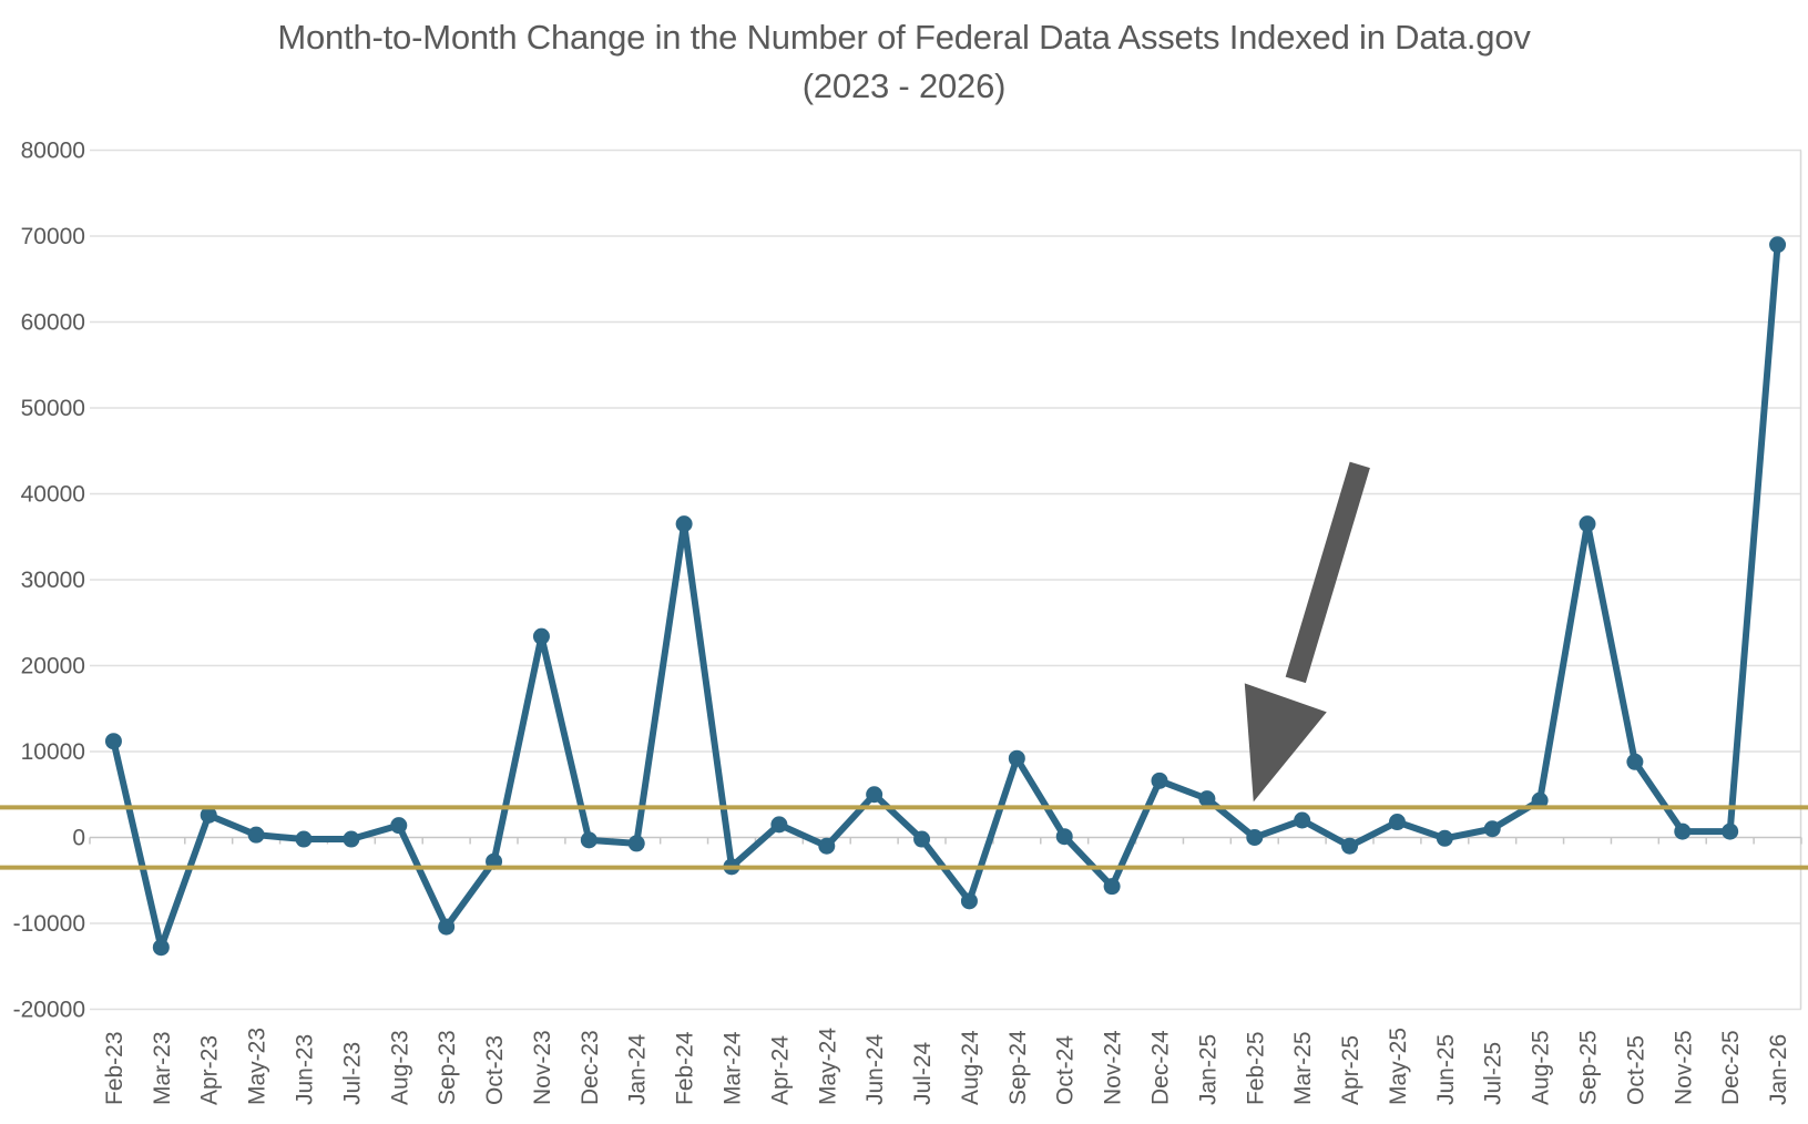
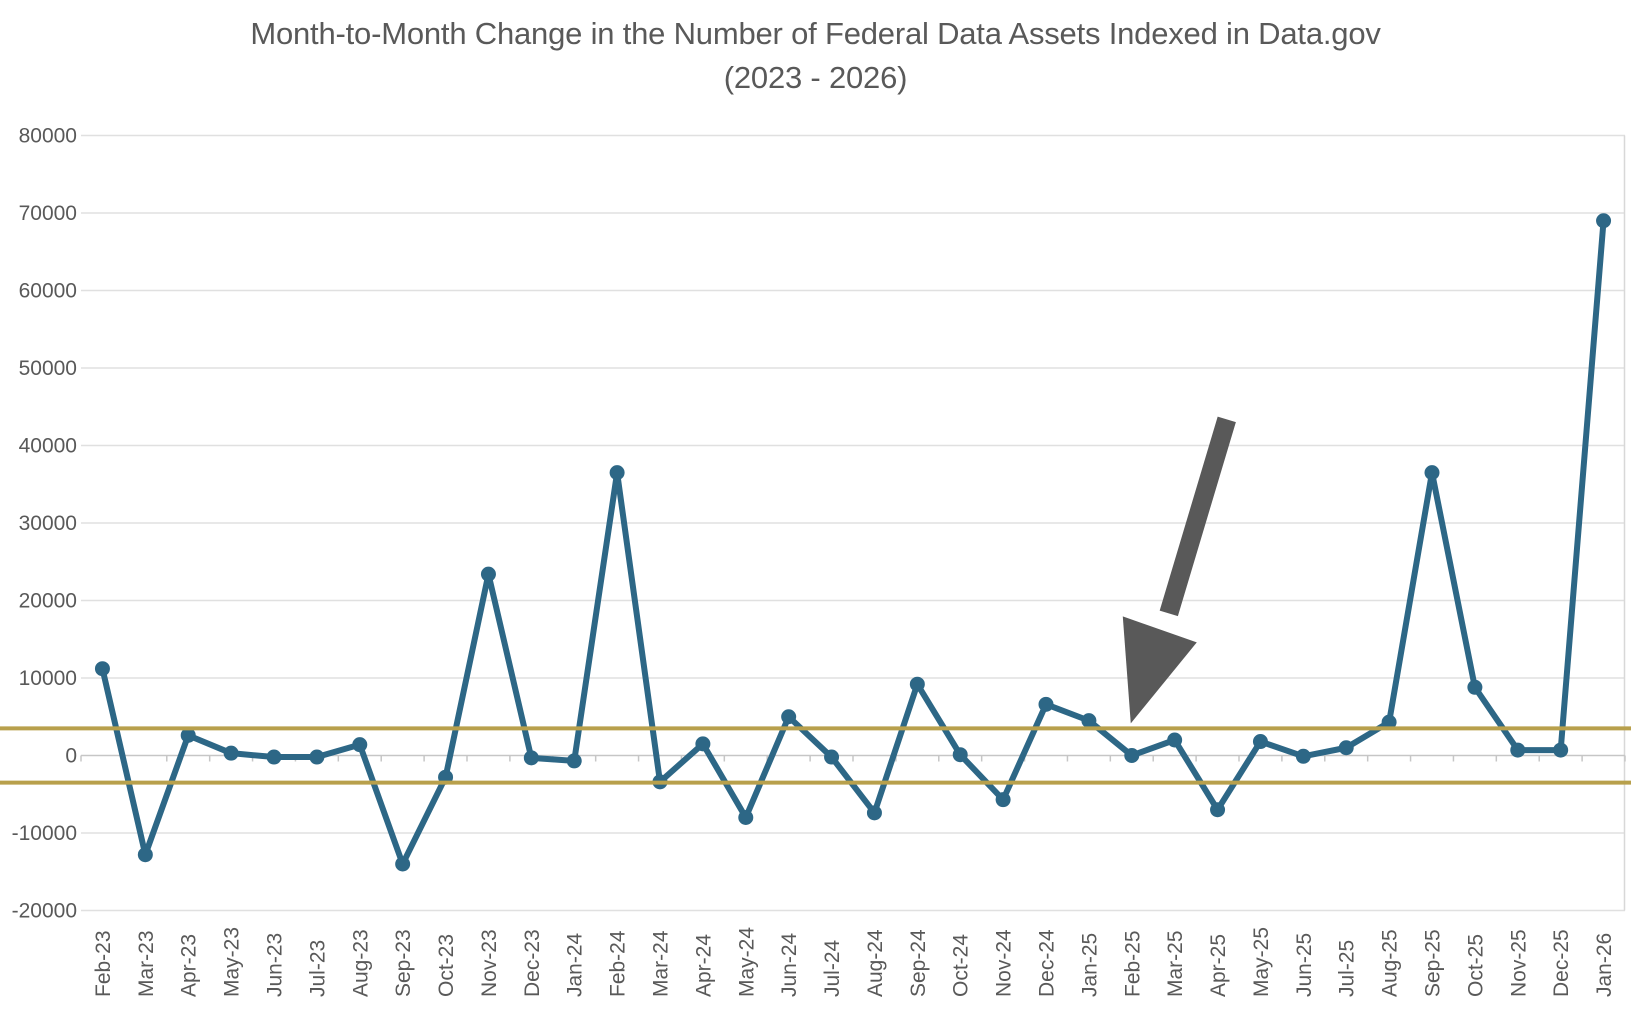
Sep-23: -10000 -> -14000
May-24: -1000 -> -8000
Apr-25: -1000 -> -7000
